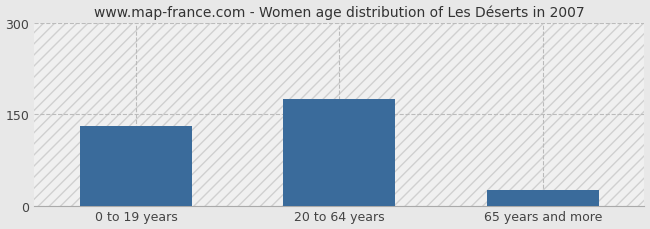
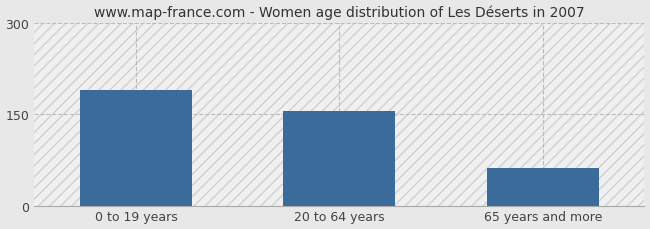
0 to 19 years: 130 -> 190
20 to 64 years: 175 -> 156
65 years and more: 25 -> 62
